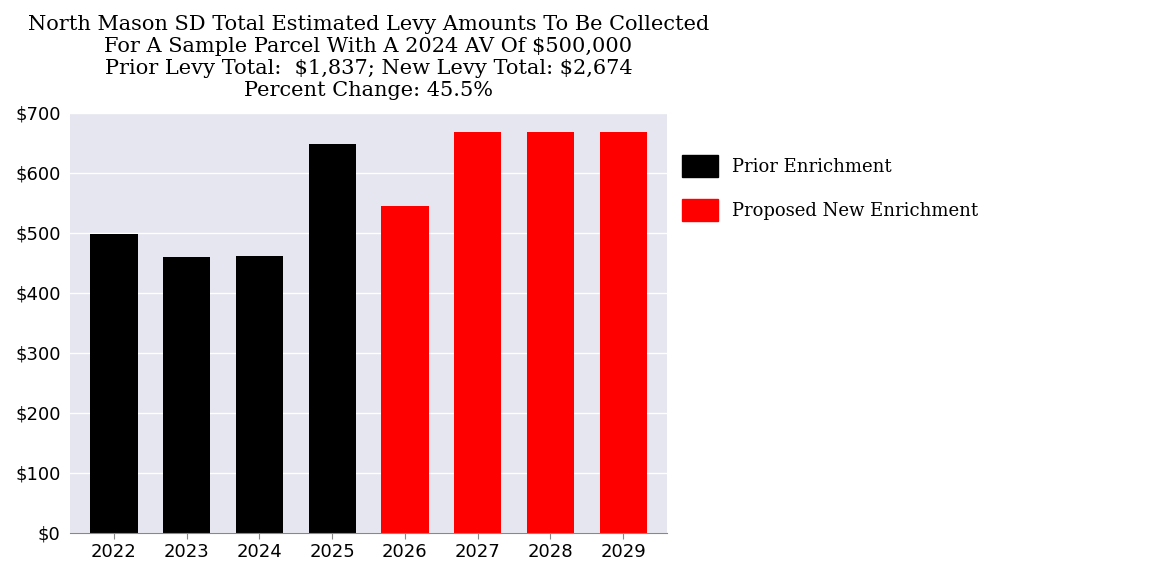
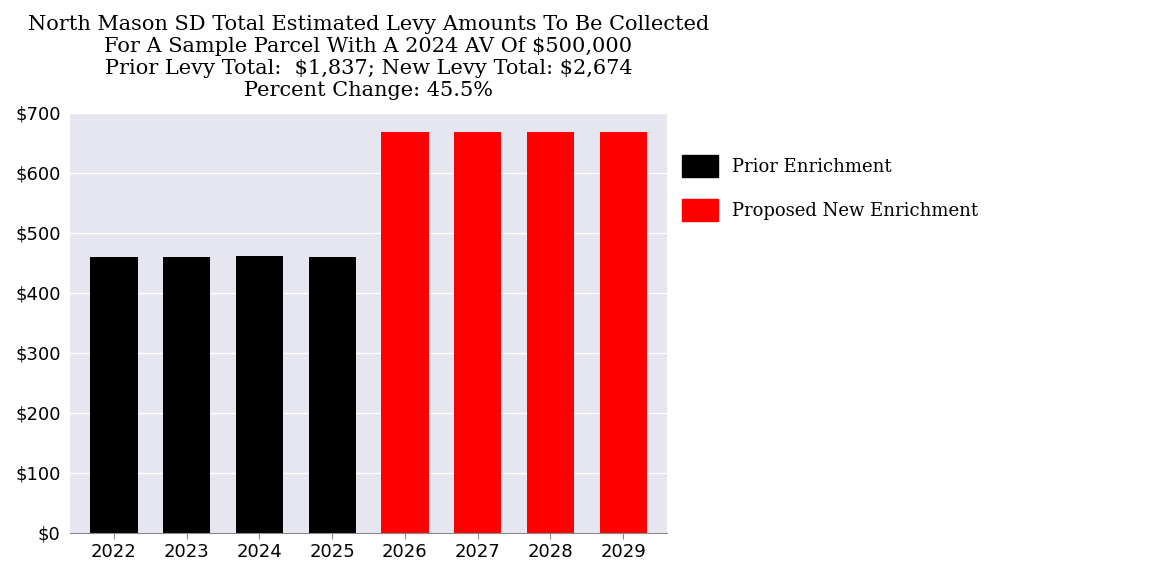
2022: $498 -> $459
2025: $648 -> $459
2026: $544 -> $668
